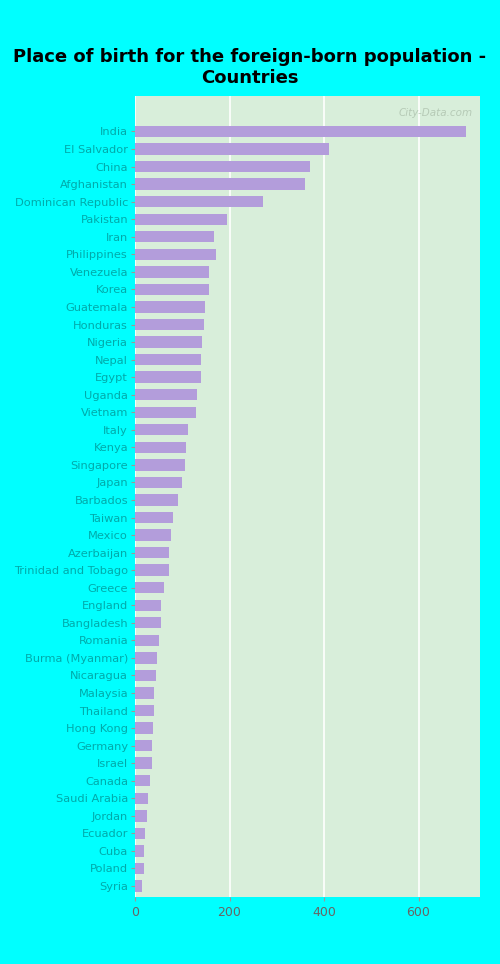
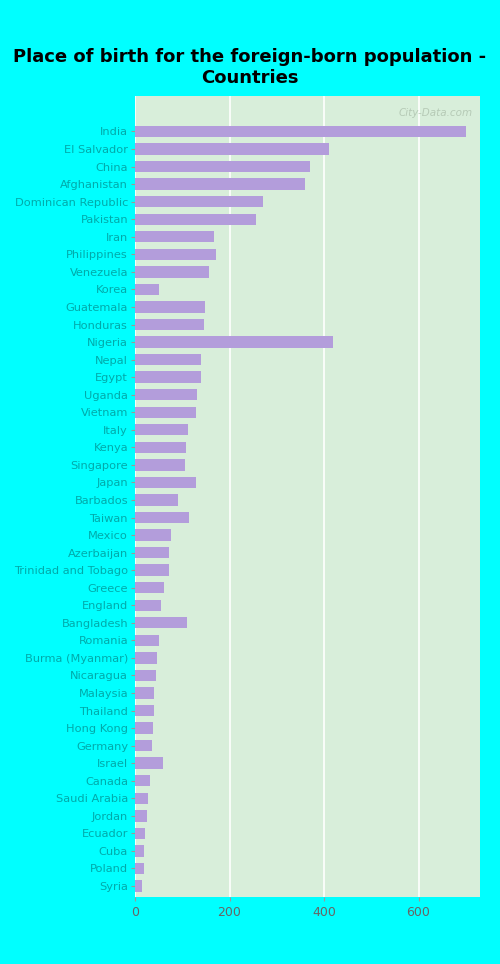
Pakistan: 195 -> 255
Korea: 156 -> 50
Nigeria: 142 -> 420
Japan: 100 -> 130
Taiwan: 80 -> 115
Bangladesh: 55 -> 110
Israel: 35 -> 60
